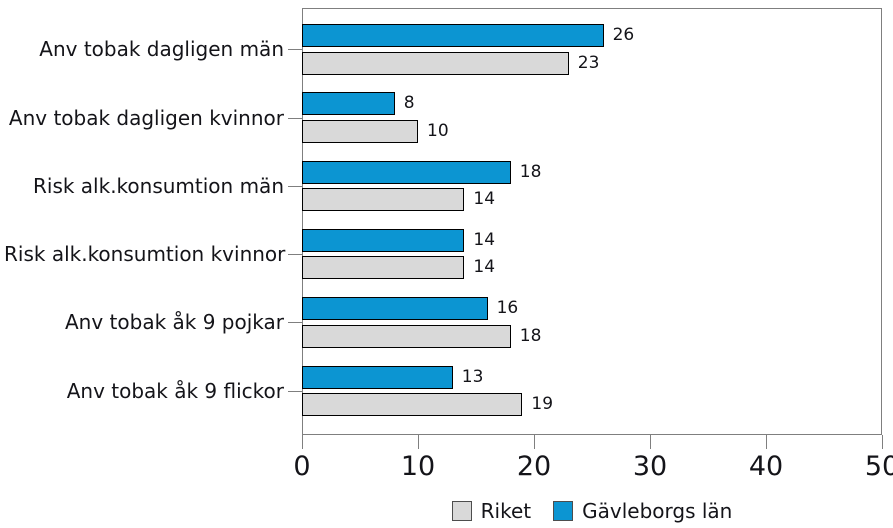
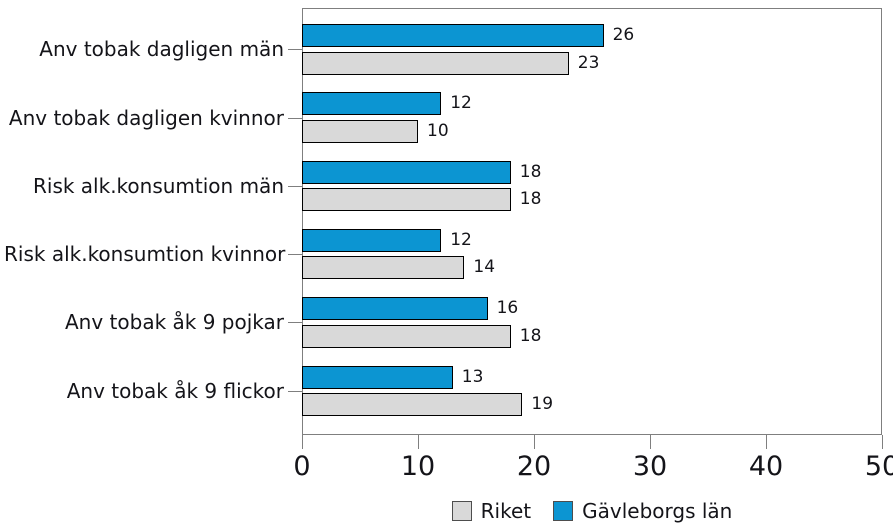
Gävleborgs län/Anv tobak dagligen kvinnor: 8 -> 12
Riket/Risk alk.konsumtion män: 14 -> 18
Gävleborgs län/Risk alk.konsumtion kvinnor: 14 -> 12
